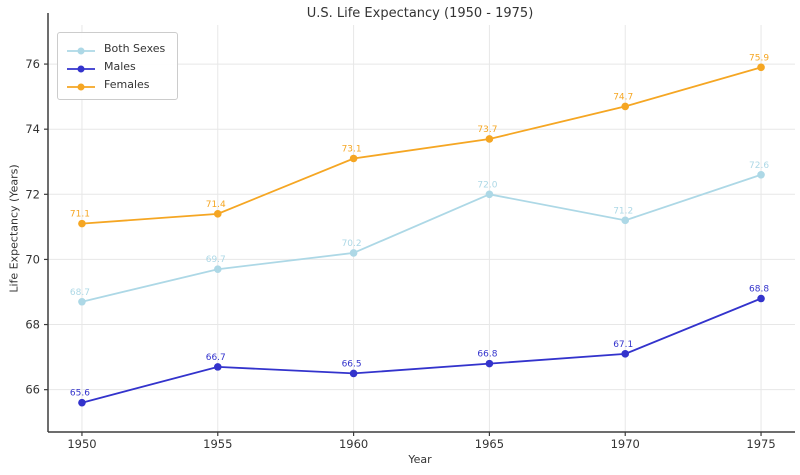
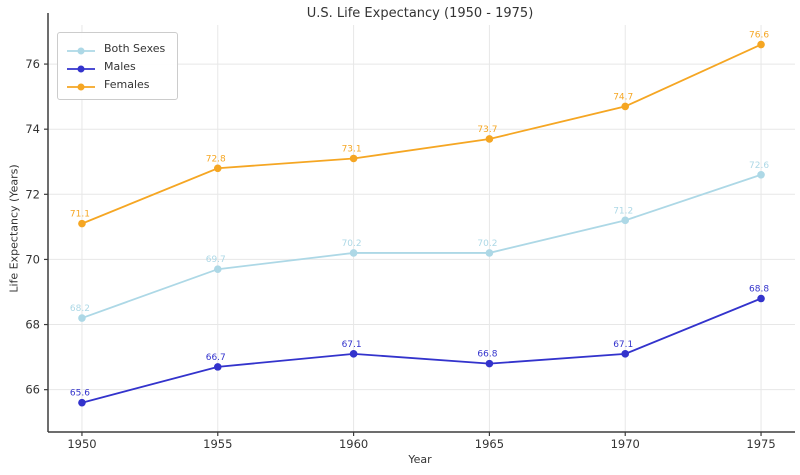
Both Sexes/1950: 68.7 -> 68.2
Females/1955: 71.4 -> 72.8
Males/1960: 66.5 -> 67.1
Both Sexes/1965: 72.0 -> 70.2
Females/1975: 75.9 -> 76.6
